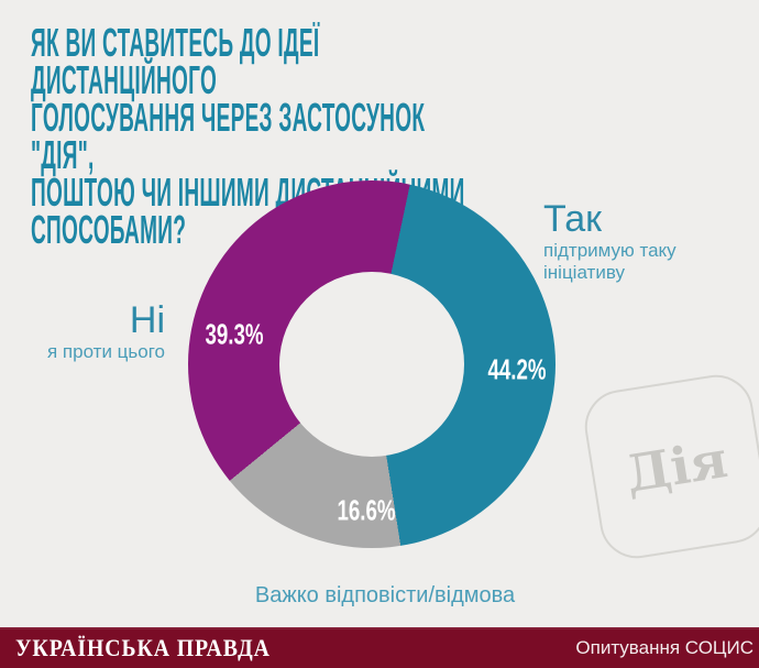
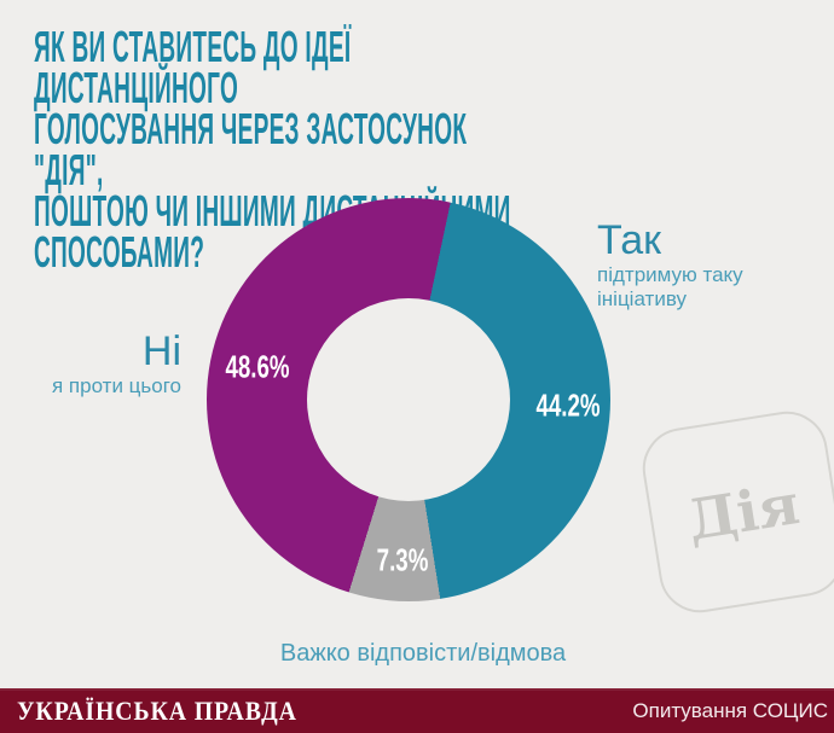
Важко відповісти/відмова: 16.6% -> 7.3%
Ні: 39.3% -> 48.6%
